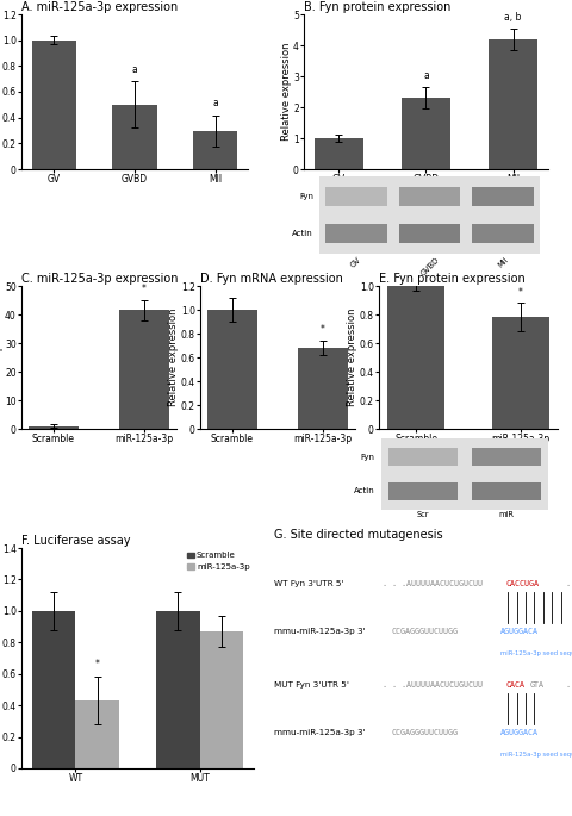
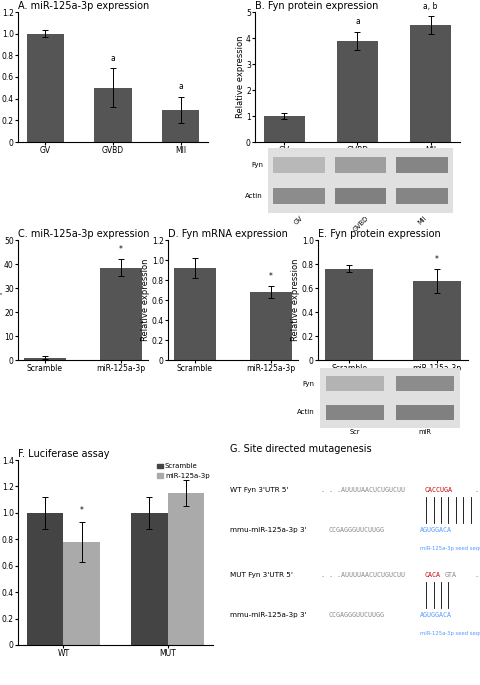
B. Fyn protein expression/GVBD: 2.3 -> 3.9
B. Fyn protein expression/MII: 4.2 -> 4.5
C. miR-125a-3p expression/miR-125a-3p: 41.5 -> 38.5
D. Fyn mRNA expression/Scramble: 1.00 -> 0.92
E. Fyn protein expression/Scramble: 1.00 -> 0.76
E. Fyn protein expression/miR-125a-3p: 0.78 -> 0.66
F. Luciferase assay/miR-125a-3p/WT: 0.43 -> 0.78
F. Luciferase assay/miR-125a-3p/MUT: 0.87 -> 1.15
